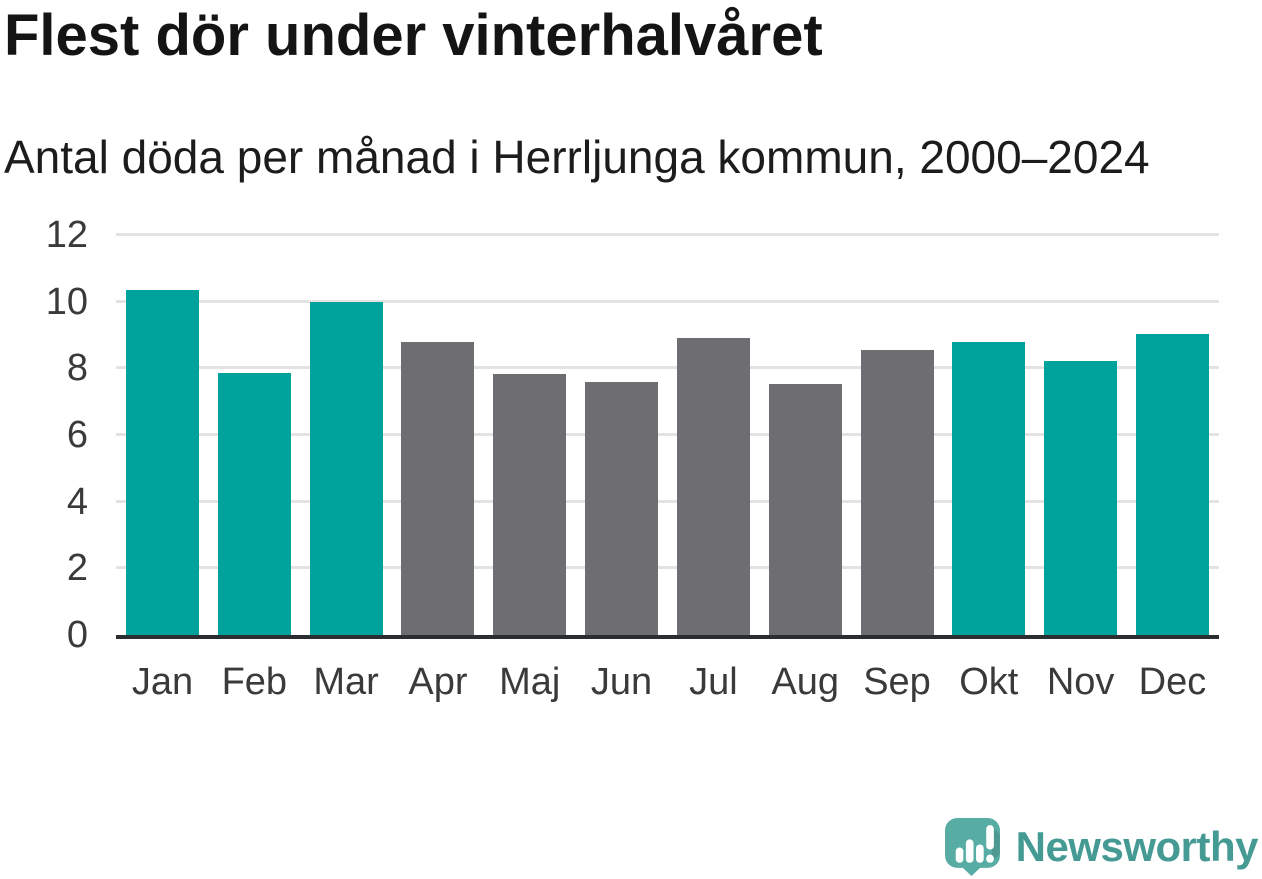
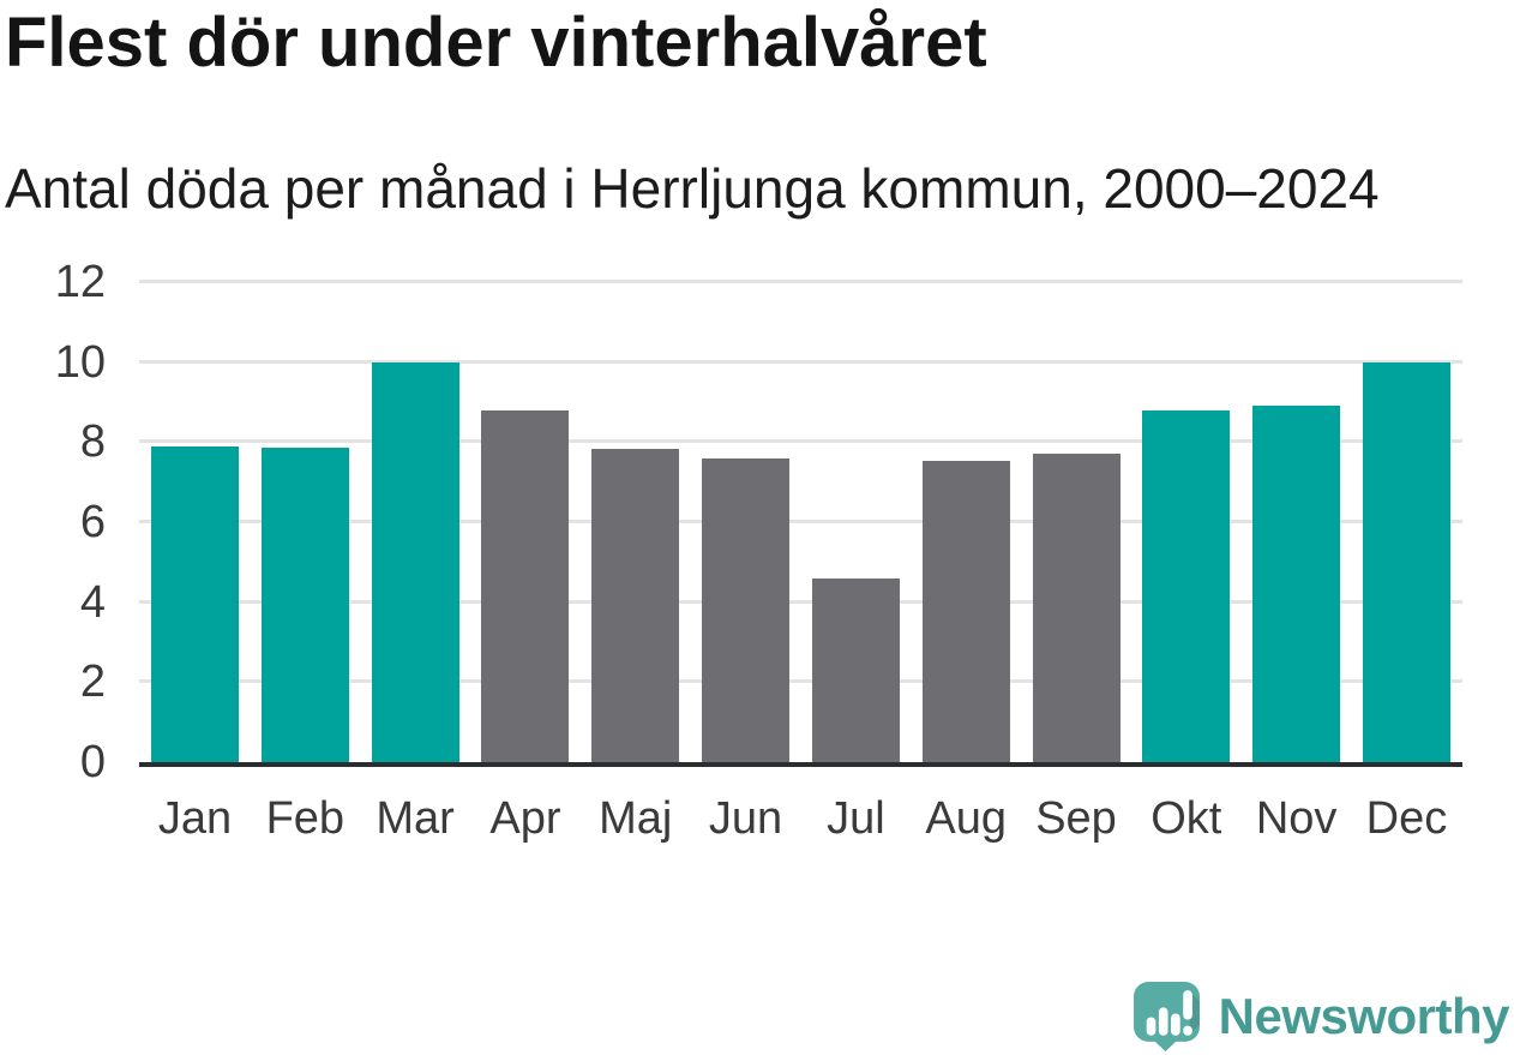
Jan: 10.3 -> 7.9
Jul: 8.9 -> 4.6
Sep: 8.6 -> 7.7
Nov: 8.2 -> 8.9
Dec: 9.0 -> 10.0
